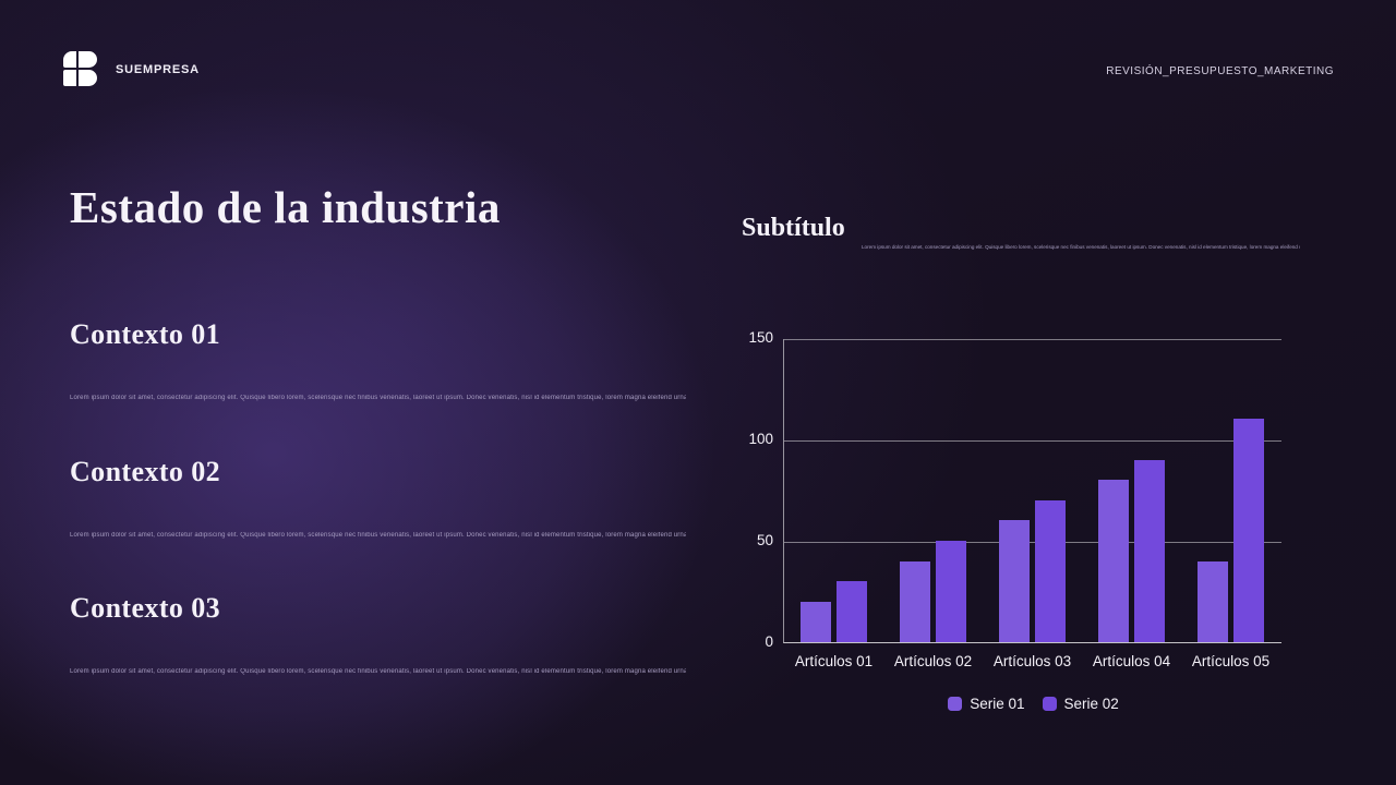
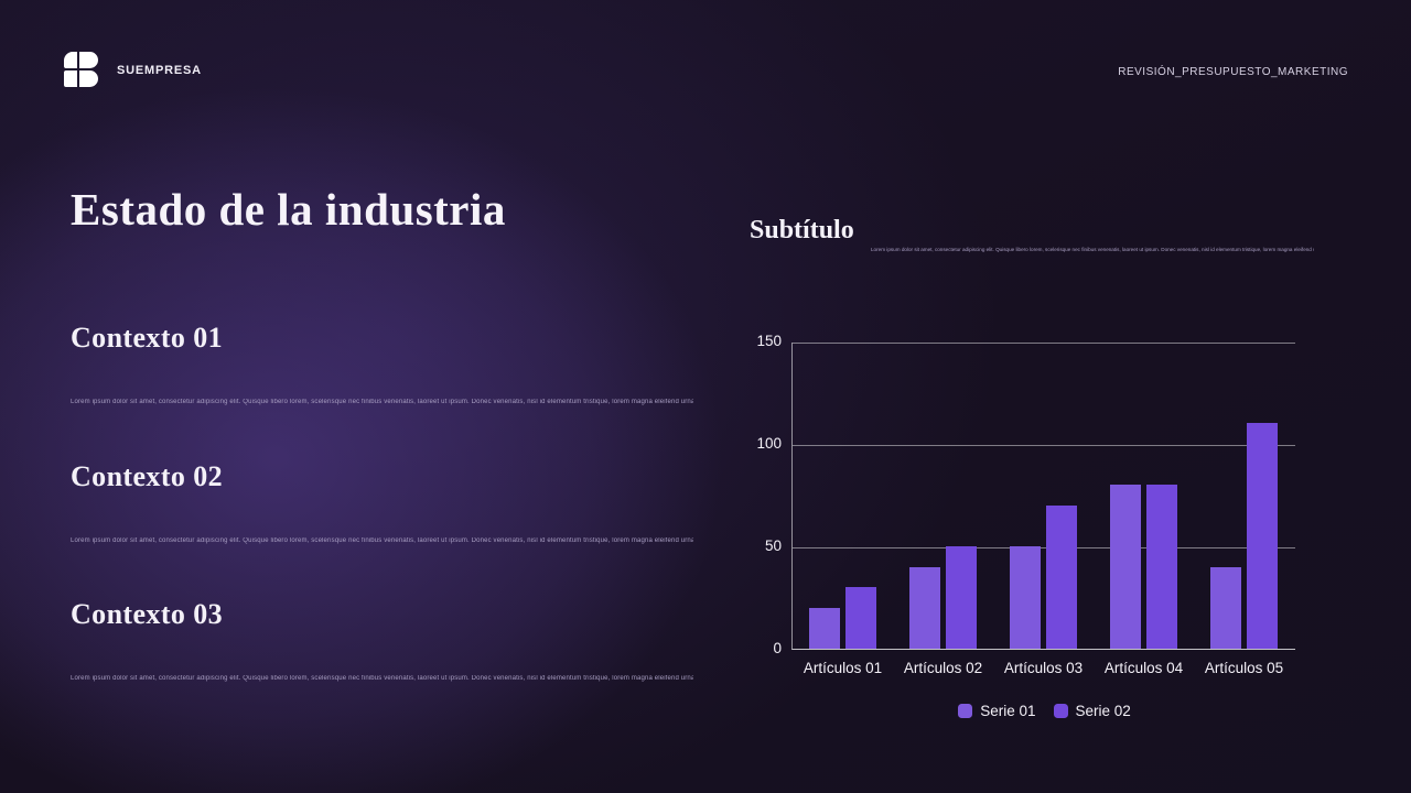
Serie 01/Artículos 03: 60 -> 50
Serie 02/Artículos 04: 90 -> 80
